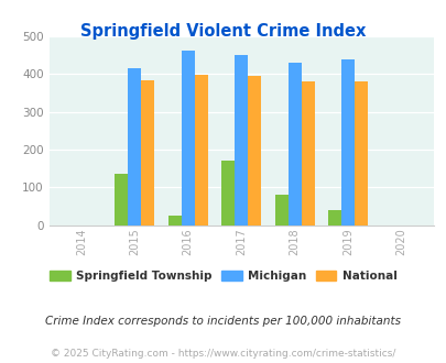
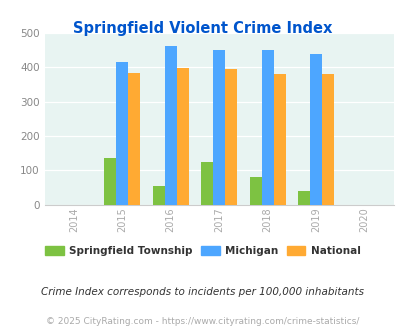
Springfield Township/2016: 25 -> 53
Springfield Township/2017: 170 -> 125
Michigan/2018: 430 -> 450
